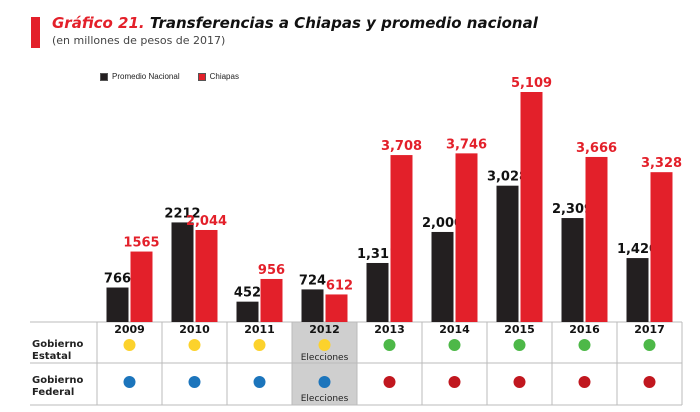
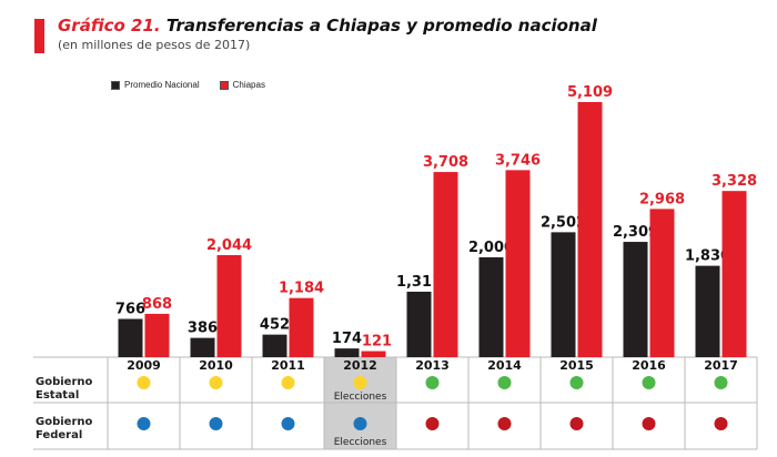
Chiapas/2009: 1565 -> 868
Promedio Nacional/2010: 2212 -> 386
Chiapas/2011: 956 -> 1,184
Promedio Nacional/2012: 724 -> 174
Chiapas/2012: 612 -> 121
Promedio Nacional/2015: 3,028 -> 2,502
Chiapas/2016: 3,666 -> 2,968
Promedio Nacional/2017: 1,420 -> 1,830
